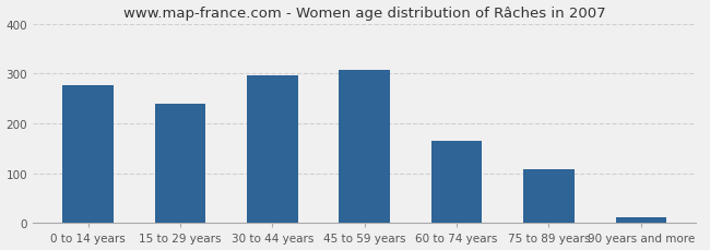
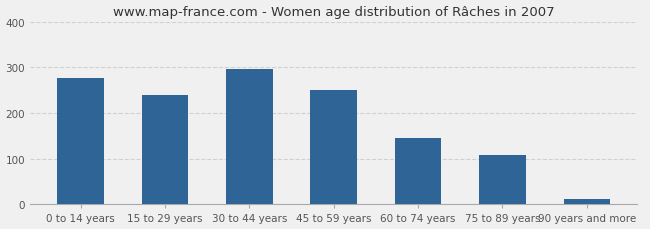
45 to 59 years: 307 -> 250
60 to 74 years: 165 -> 145
